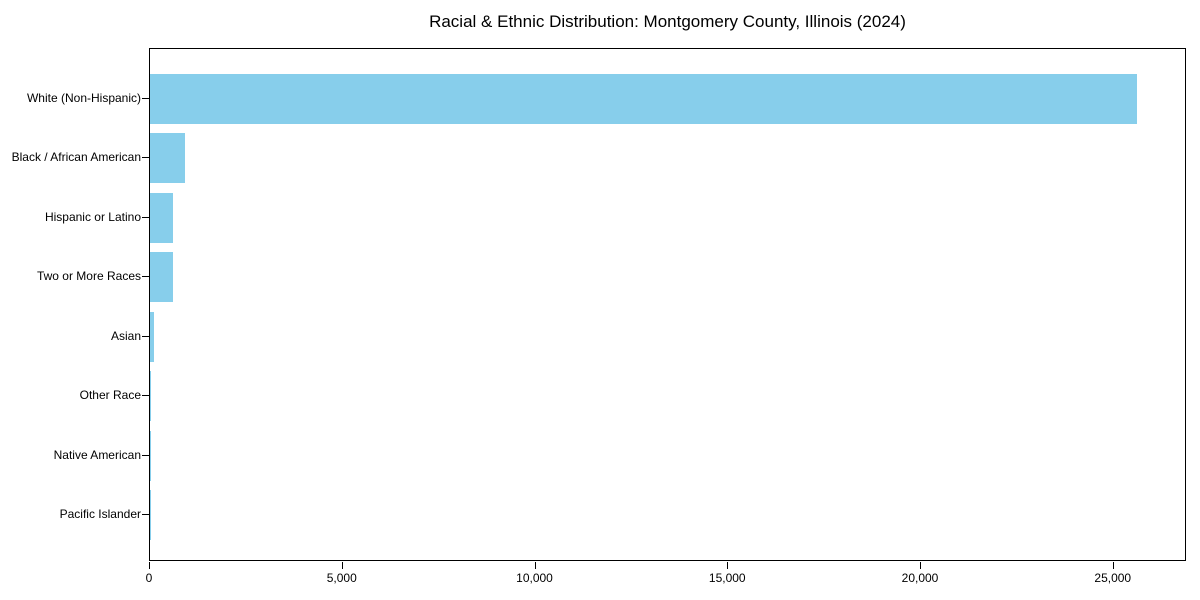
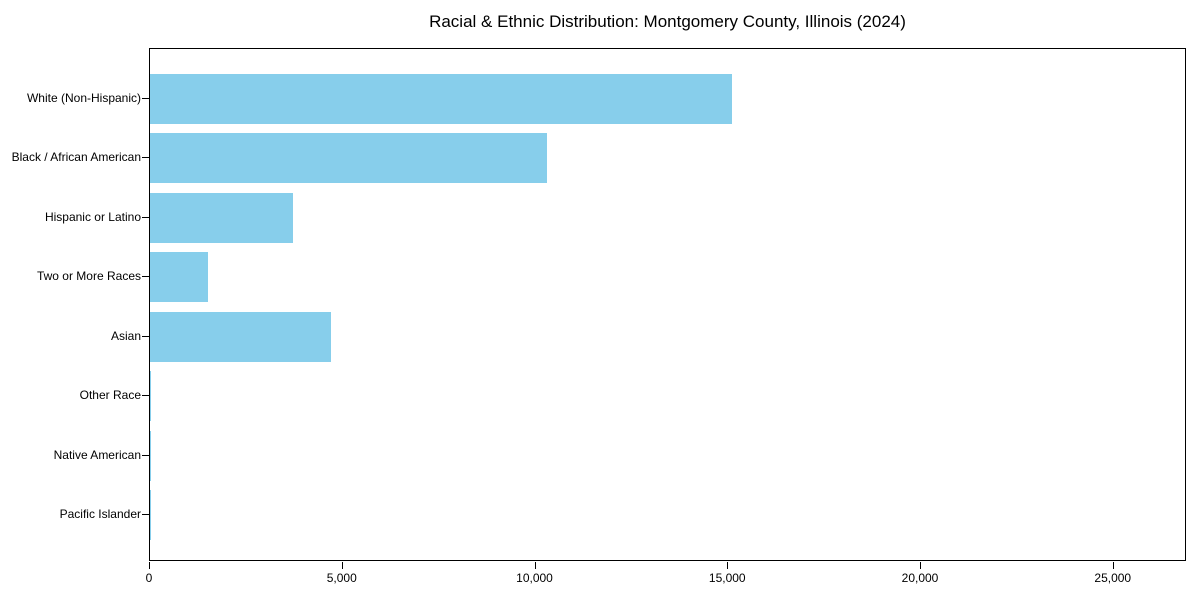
White (Non-Hispanic): 25600 -> 15100
Black / African American: 900 -> 10300
Hispanic or Latino: 600 -> 3700
Two or More Races: 600 -> 1500
Asian: 100 -> 4700
